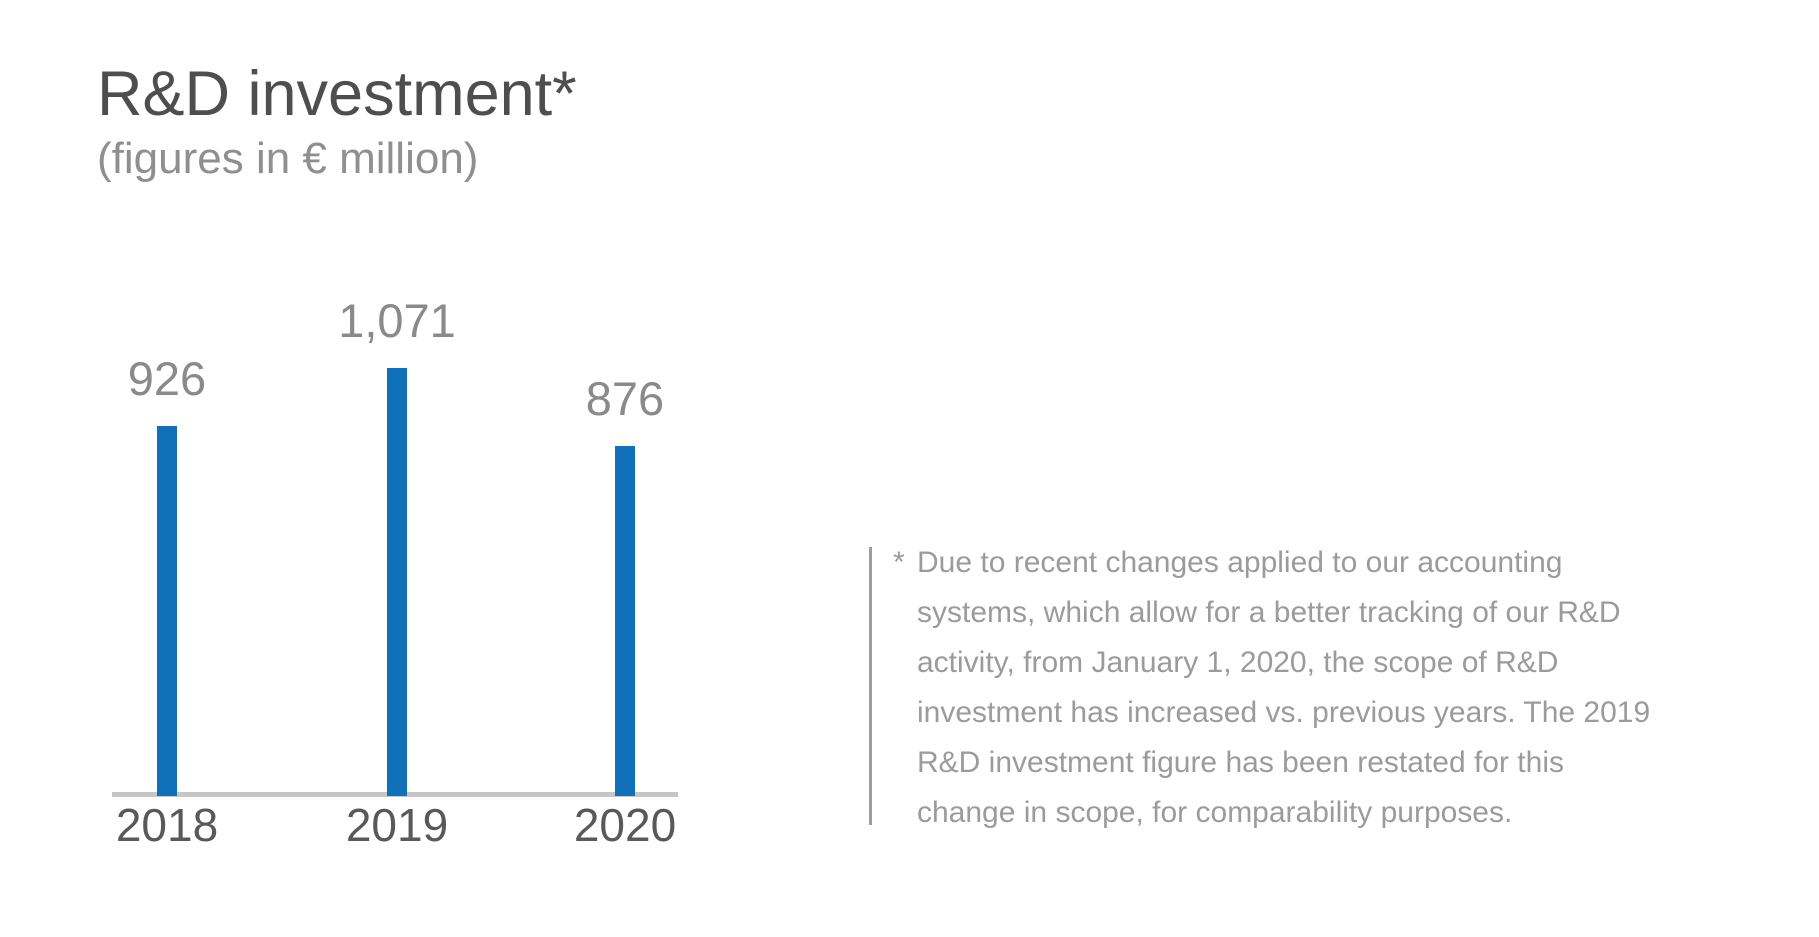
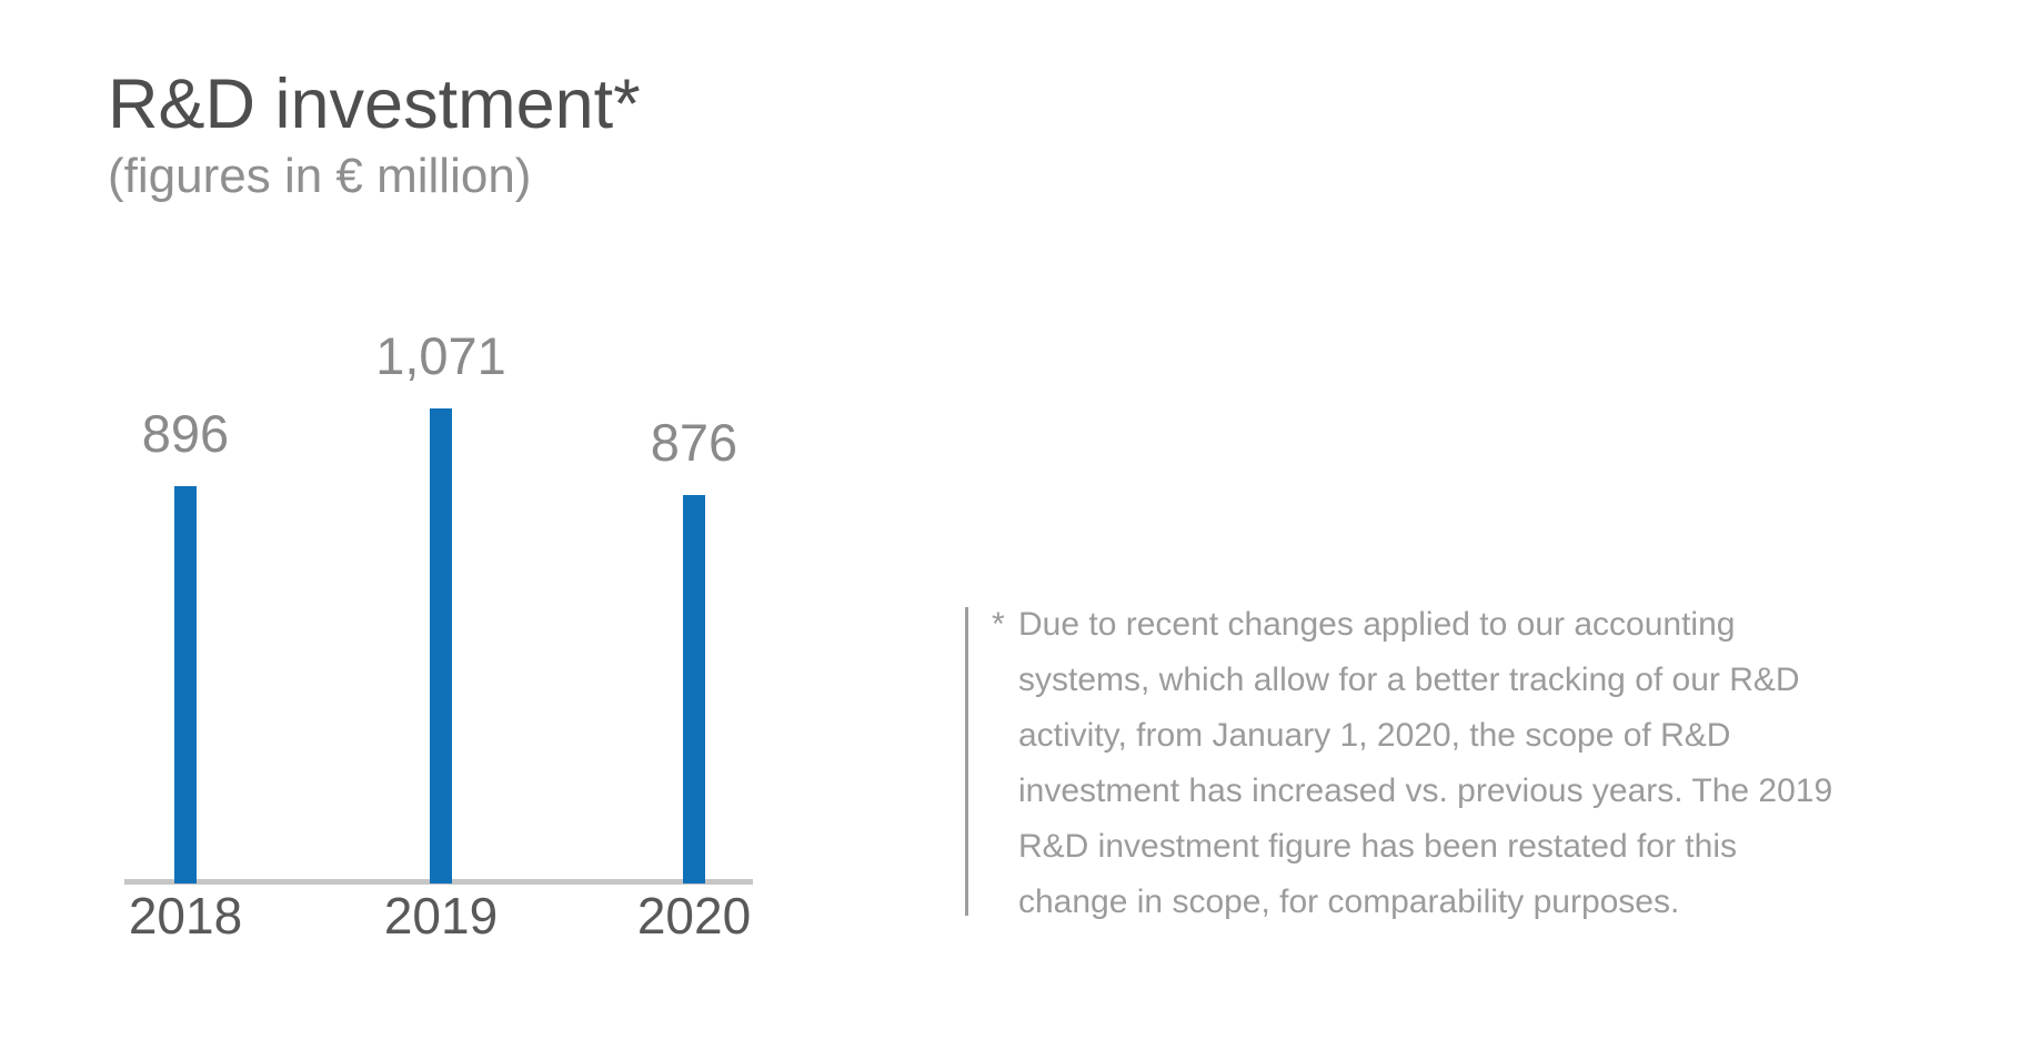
2018: 926 -> 896
